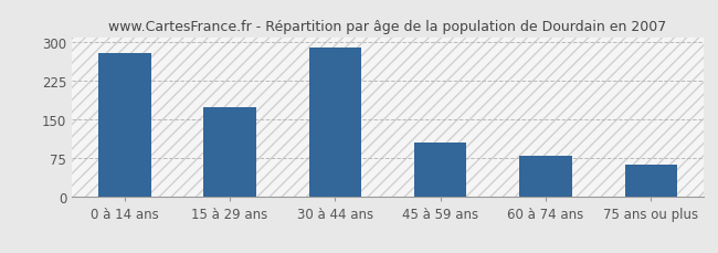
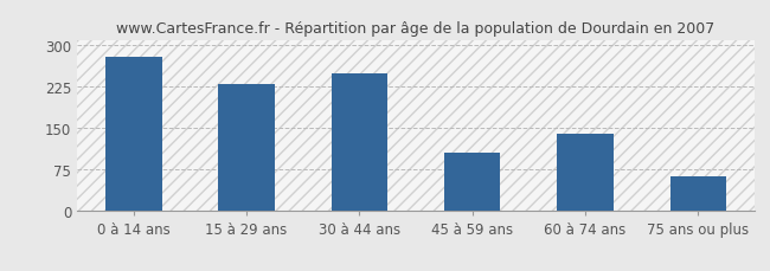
15 à 29 ans: 175 -> 230
30 à 44 ans: 290 -> 250
60 à 74 ans: 80 -> 140
